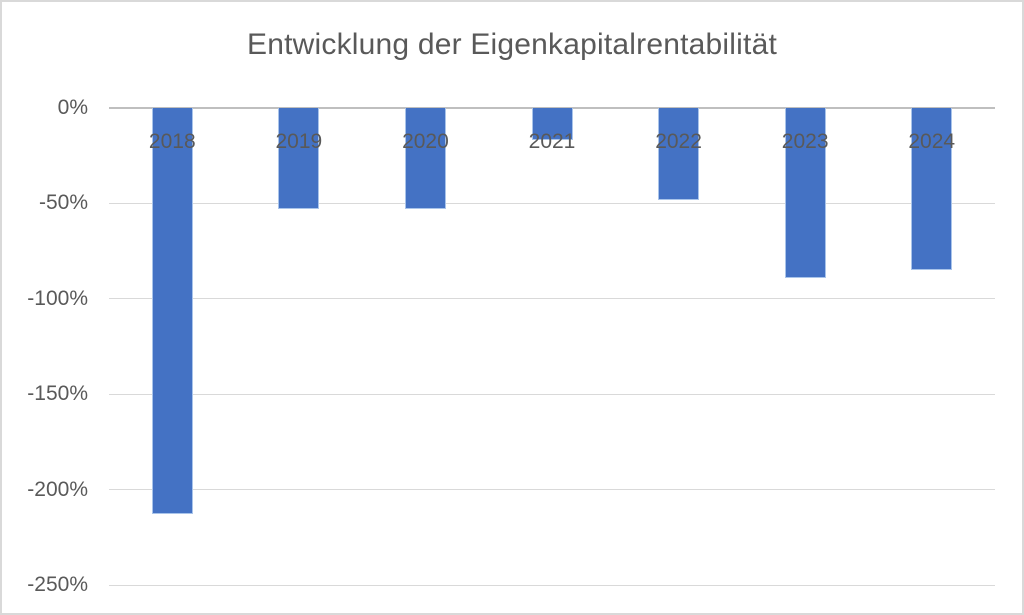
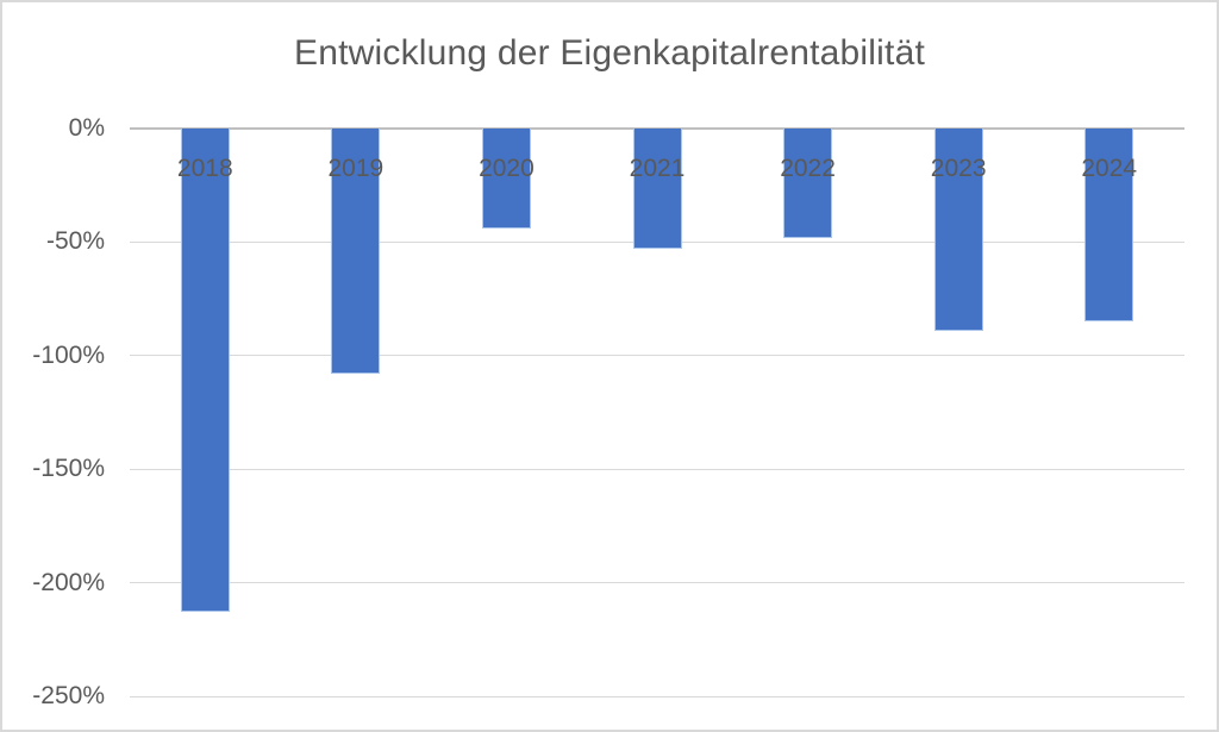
2019: -53% -> -108%
2020: -53% -> -44%
2021: -17% -> -53%
